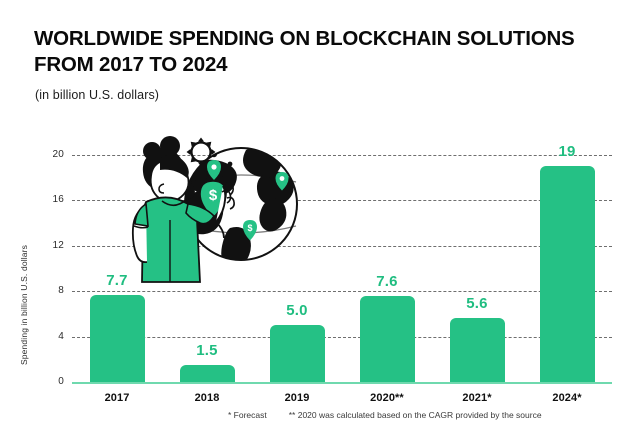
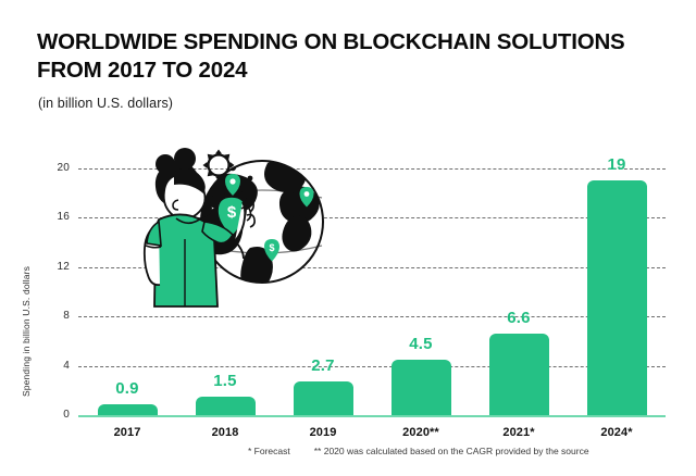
2017: 7.7 -> 0.9
2019: 5.0 -> 2.7
2020**: 7.6 -> 4.5
2021*: 5.6 -> 6.6
